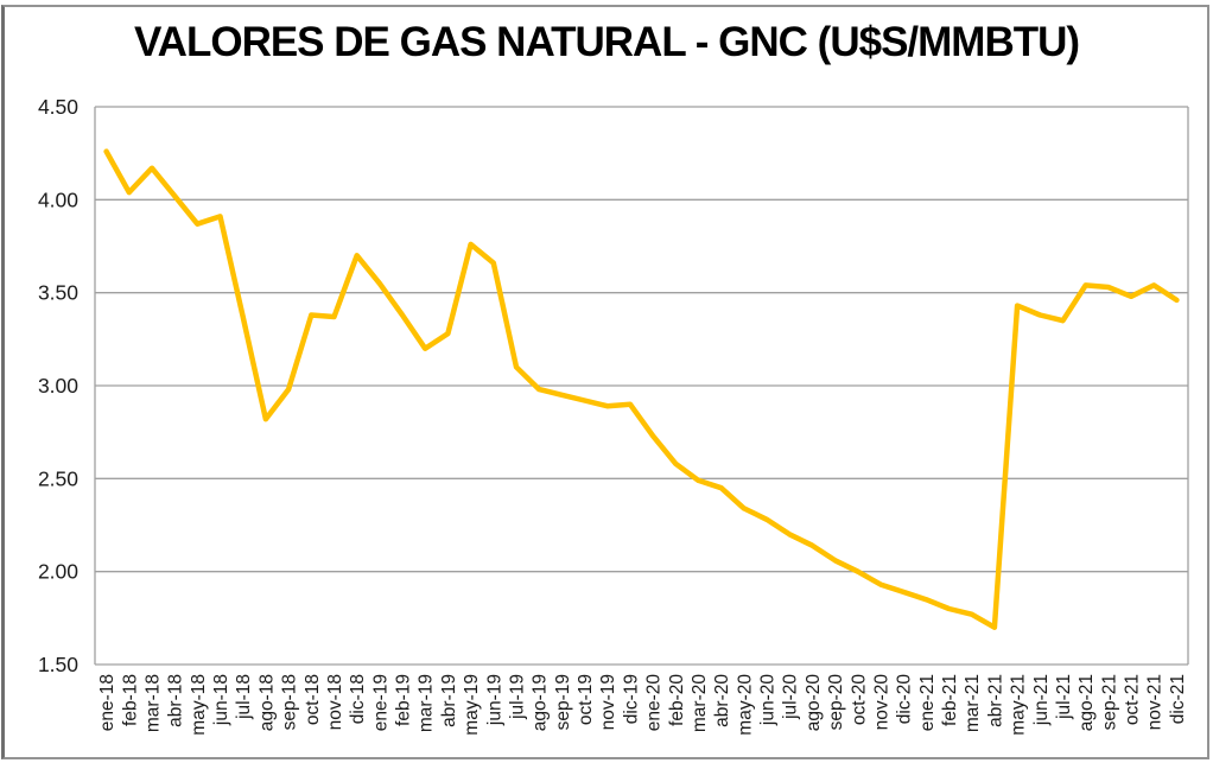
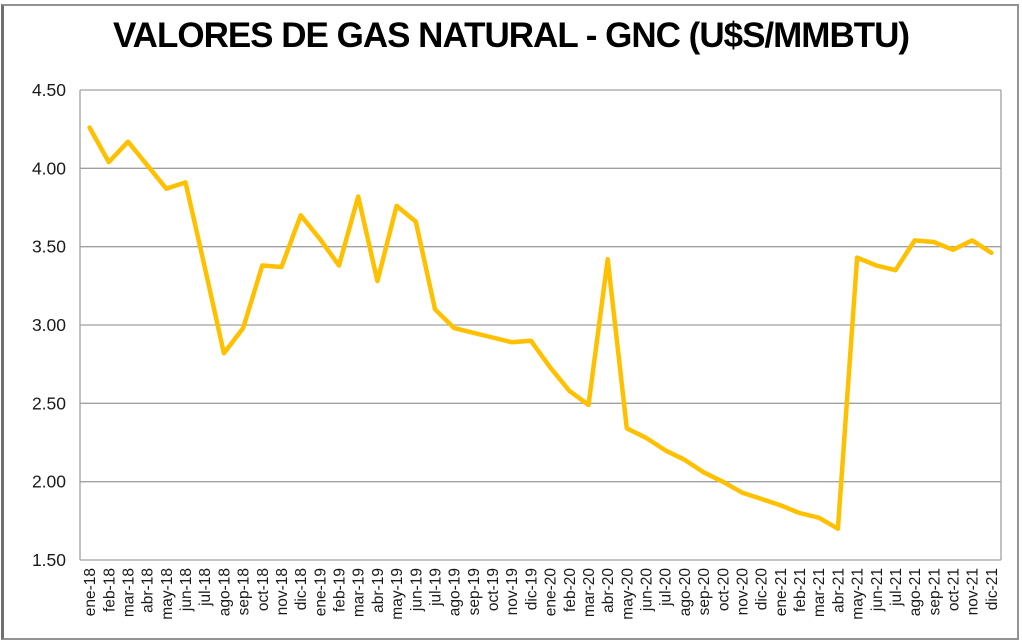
mar-19: 3.20 -> 3.82
abr-20: 2.45 -> 3.42
